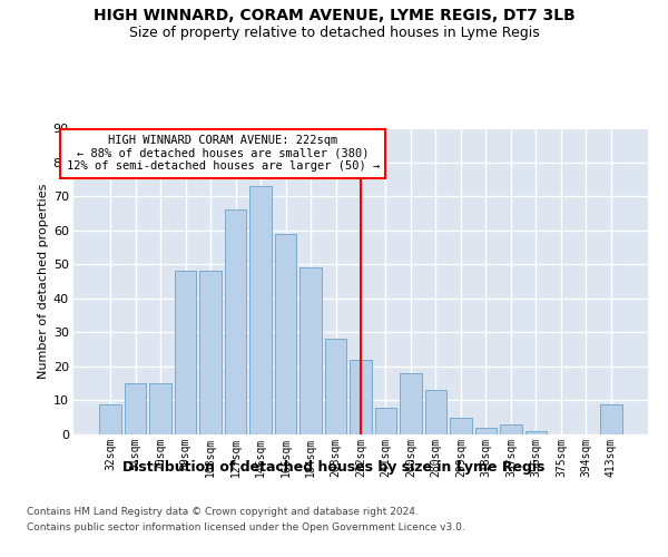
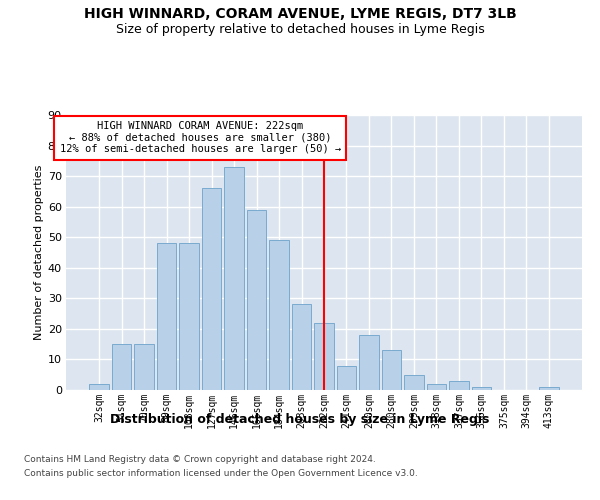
32sqm: 9 -> 2
413sqm: 9 -> 1
